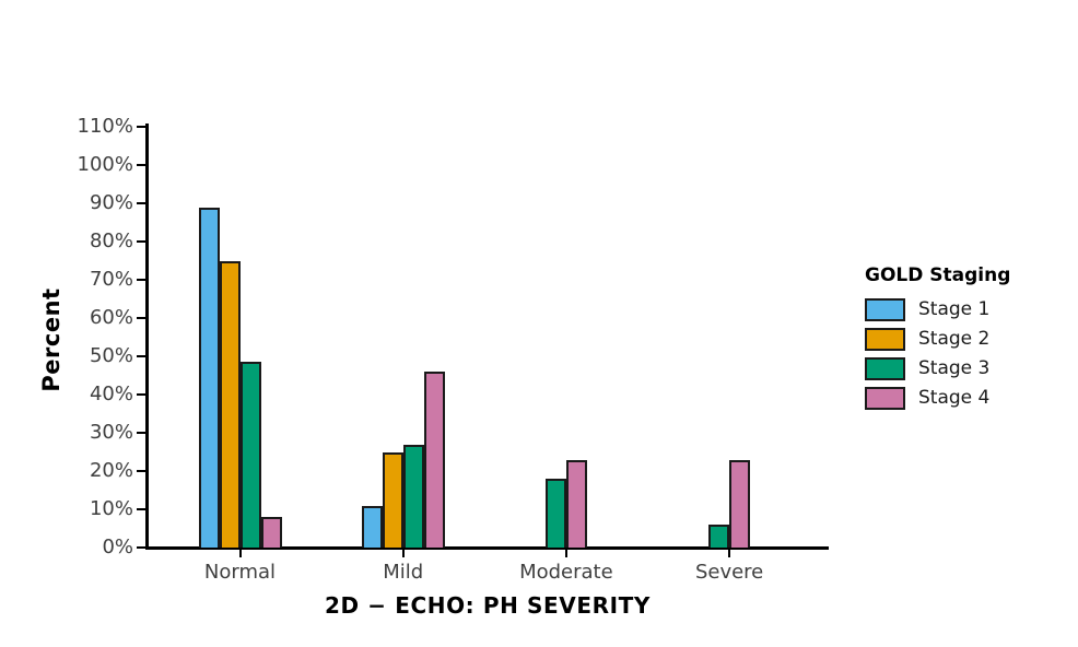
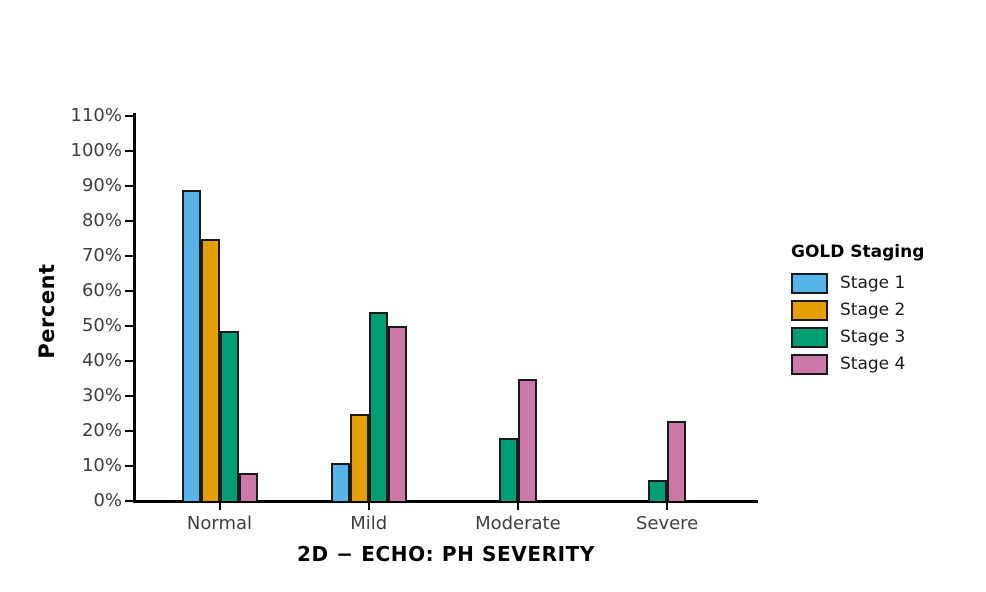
Stage 3/Mild: 27% -> 54%
Stage 4/Mild: 46% -> 50%
Stage 4/Moderate: 23% -> 35%
